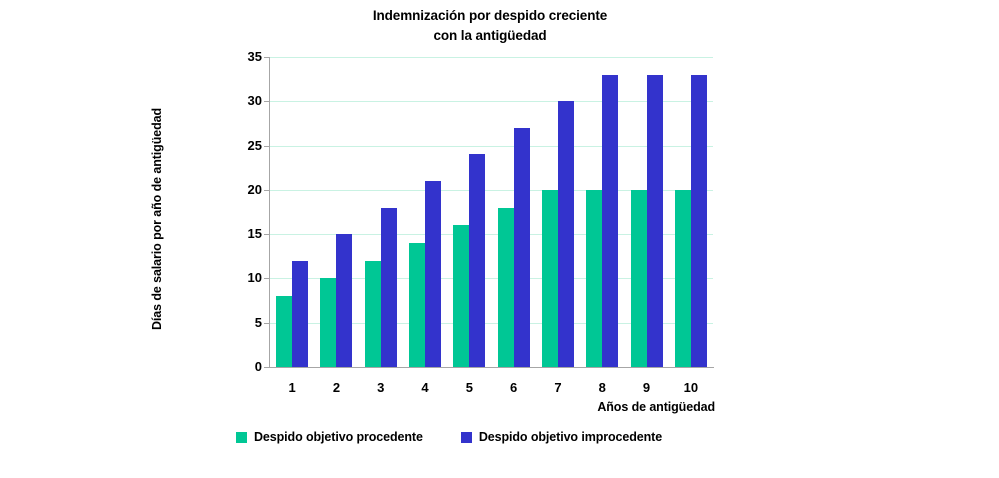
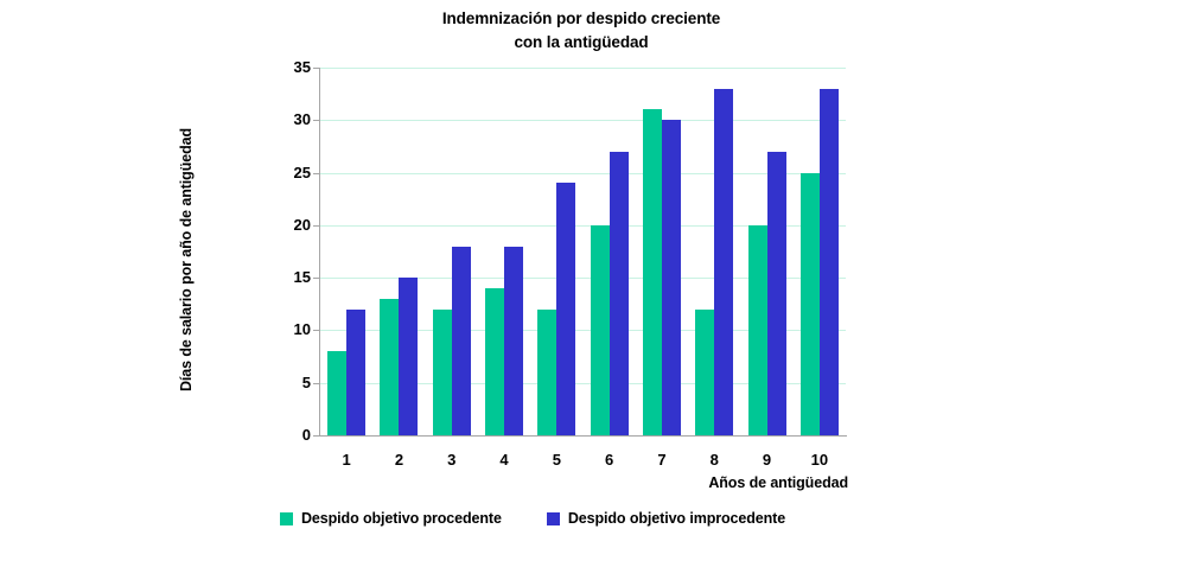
Despido objetivo procedente/2: 10 -> 13
Despido objetivo improcedente/4: 21 -> 18
Despido objetivo procedente/5: 16 -> 12
Despido objetivo procedente/6: 18 -> 20
Despido objetivo procedente/7: 20 -> 31
Despido objetivo procedente/8: 20 -> 12
Despido objetivo improcedente/9: 33 -> 27
Despido objetivo procedente/10: 20 -> 25
